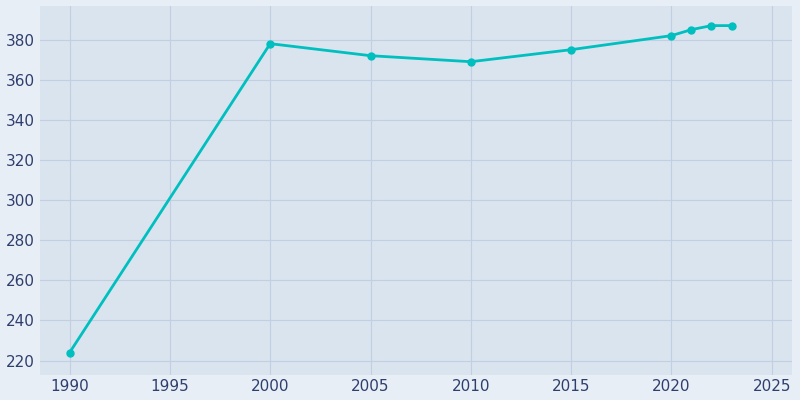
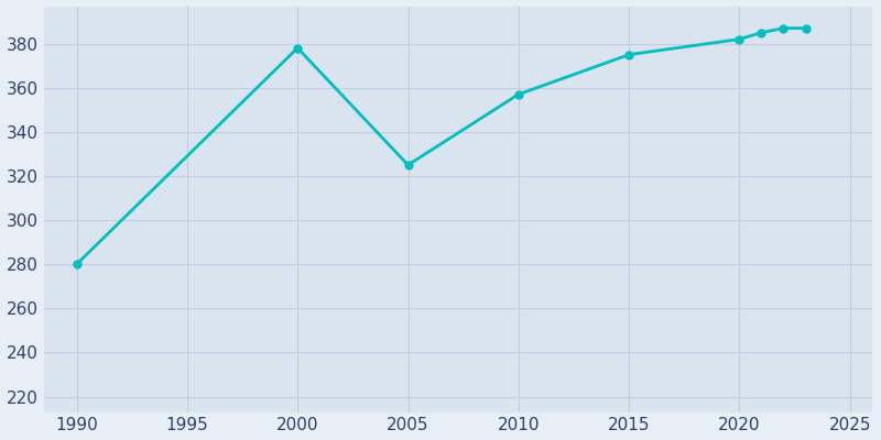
1990: 224 -> 280
2005: 372 -> 325
2010: 369 -> 357
